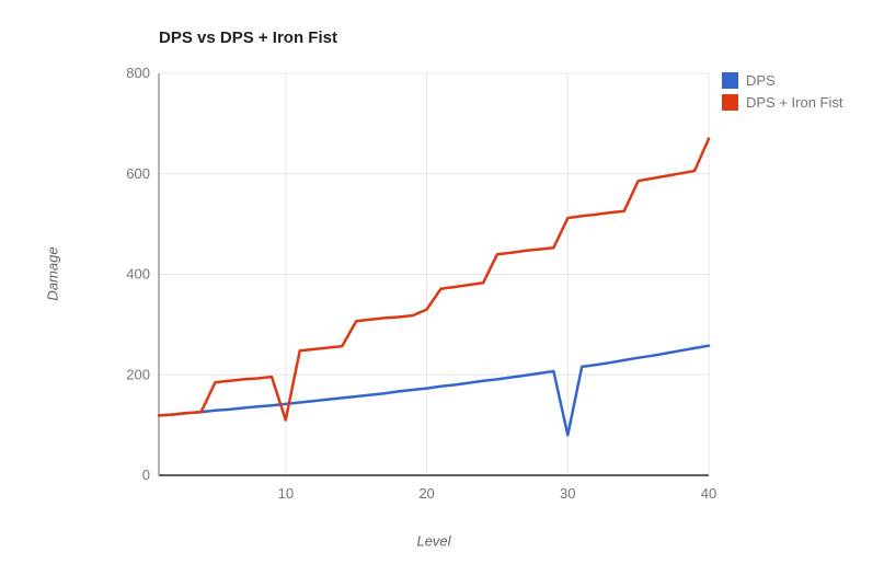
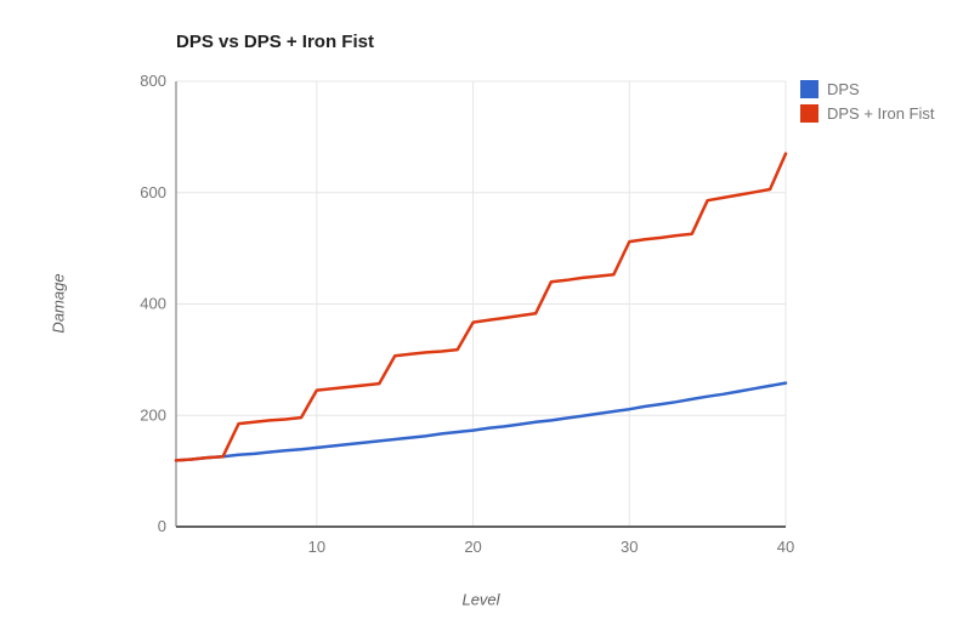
DPS + Iron Fist/10: 110 -> 240
DPS + Iron Fist/20: 330 -> 370
DPS/30: 80 -> 210
